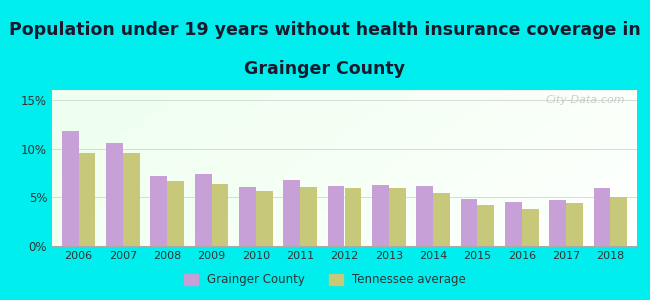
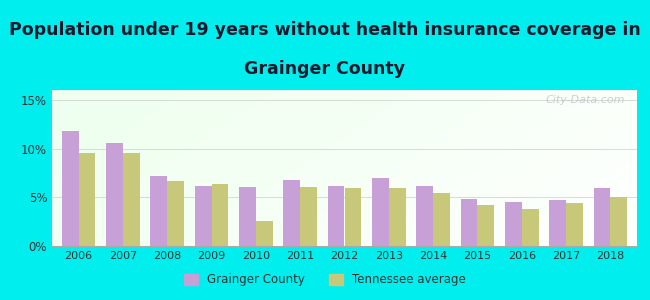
Grainger County/2009: 7.4% -> 6.2%
Tennessee average/2010: 5.6% -> 2.6%
Grainger County/2013: 6.3% -> 7.0%
